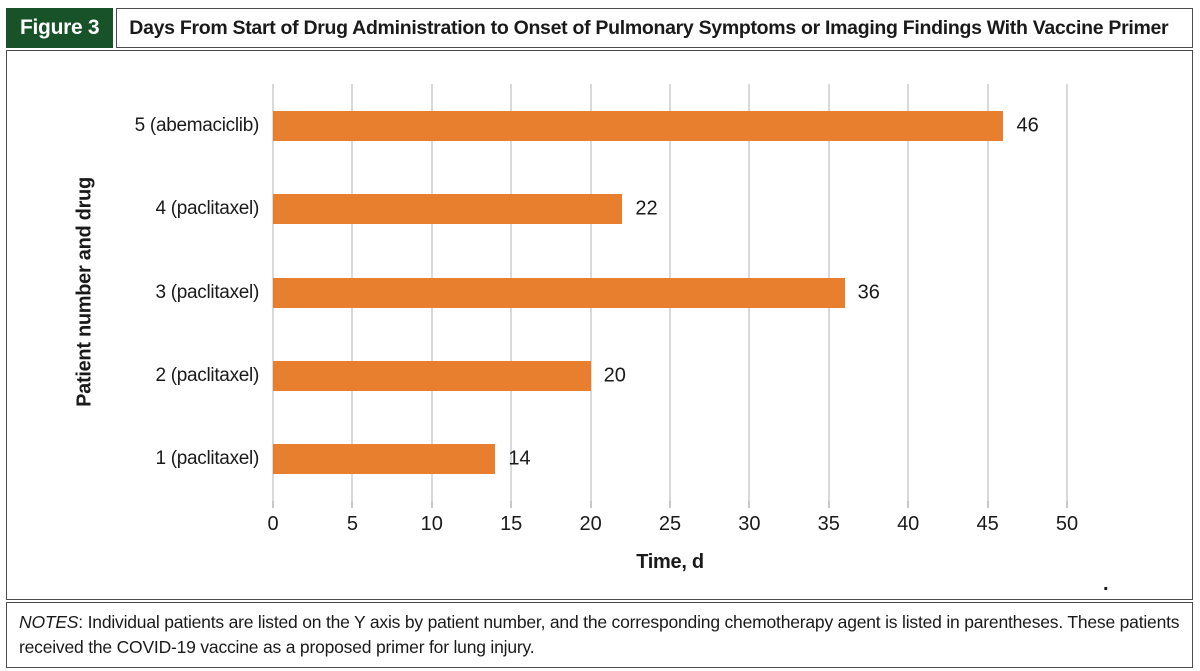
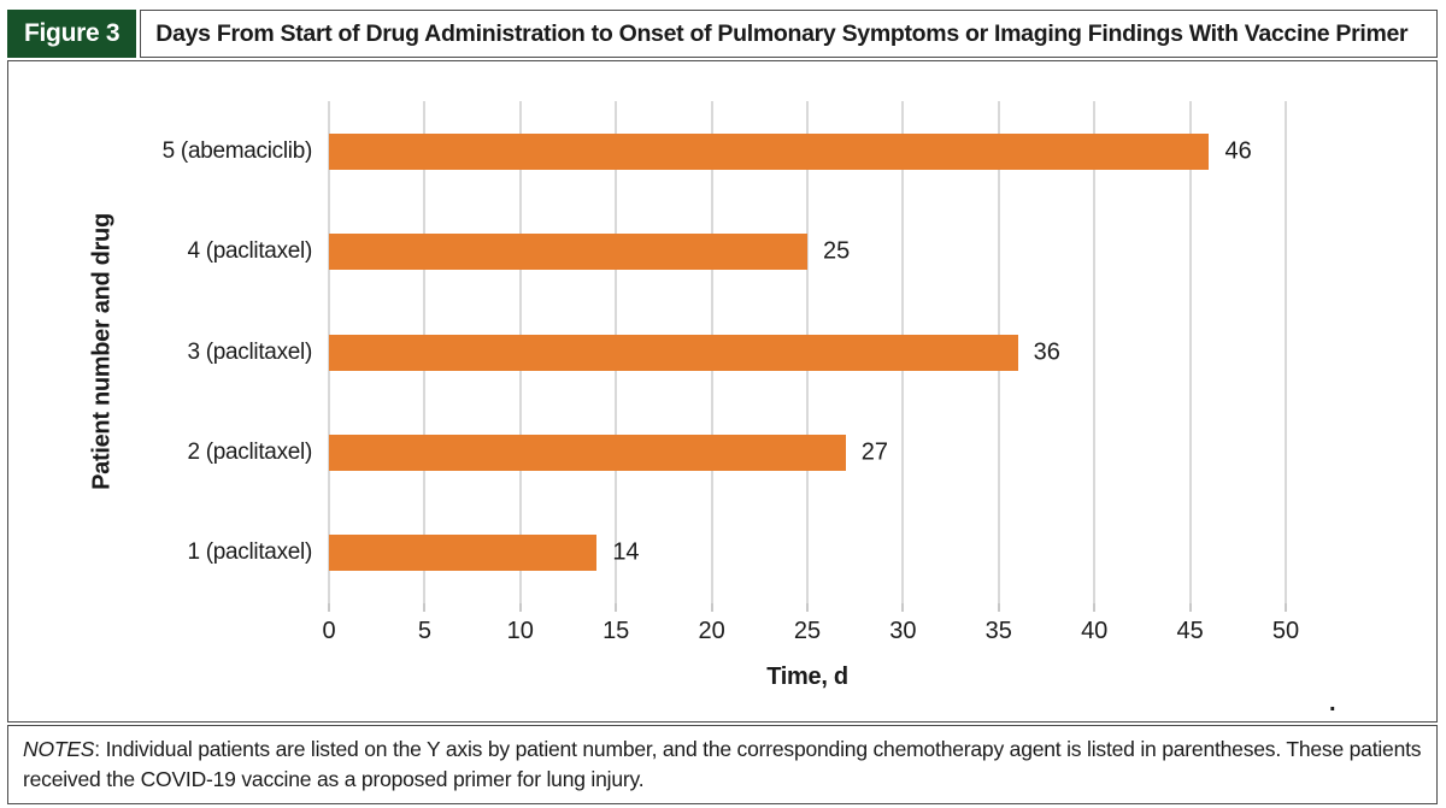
4 (paclitaxel): 22 -> 25
2 (paclitaxel): 20 -> 27
